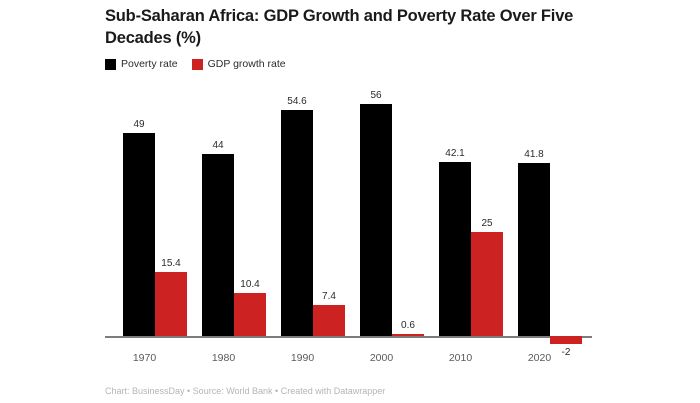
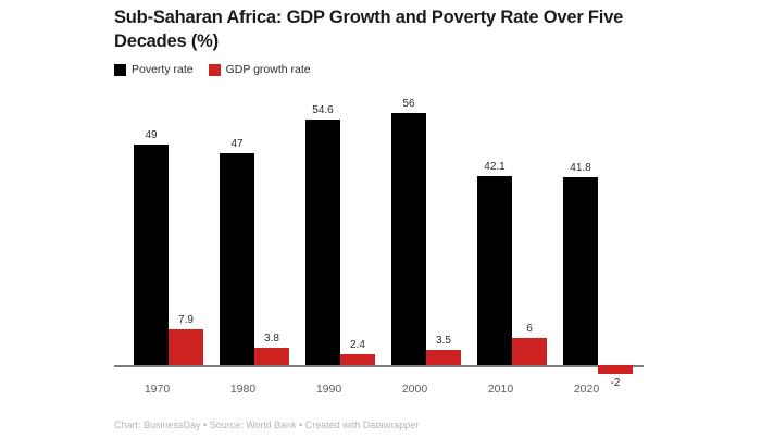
GDP growth rate/1970: 15.4 -> 7.9
Poverty rate/1980: 44 -> 47
GDP growth rate/1980: 10.4 -> 3.8
GDP growth rate/1990: 7.4 -> 2.4
GDP growth rate/2000: 0.6 -> 3.5
GDP growth rate/2010: 25 -> 6
